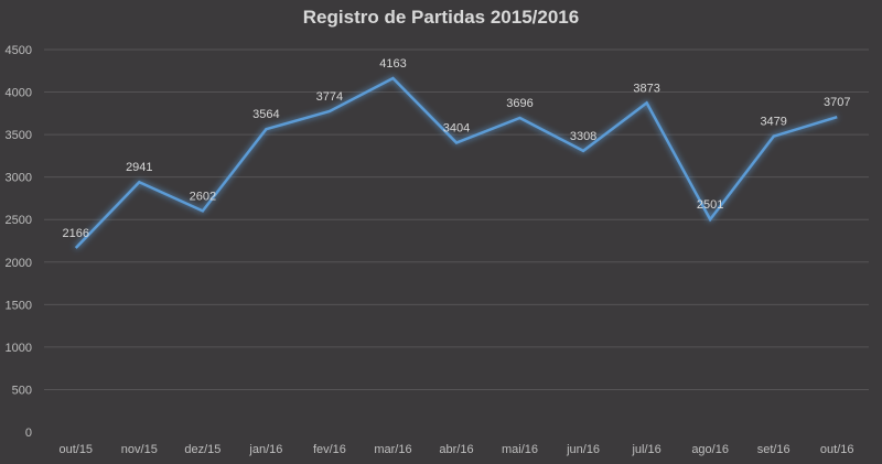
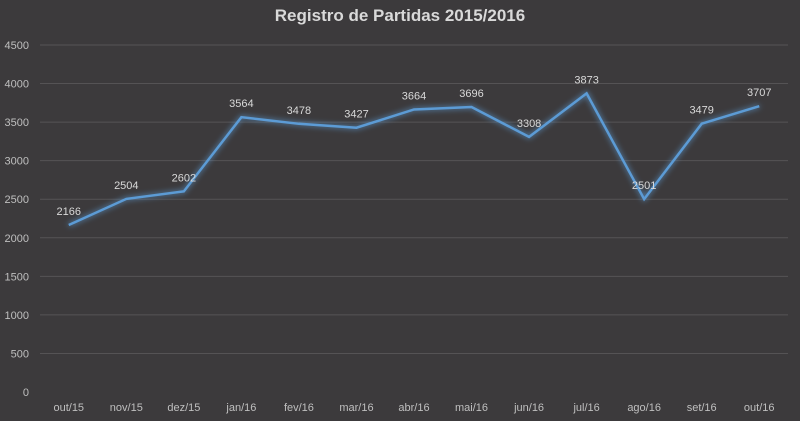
nov/15: 2941 -> 2504
fev/16: 3774 -> 3478
mar/16: 4163 -> 3427
abr/16: 3404 -> 3664
